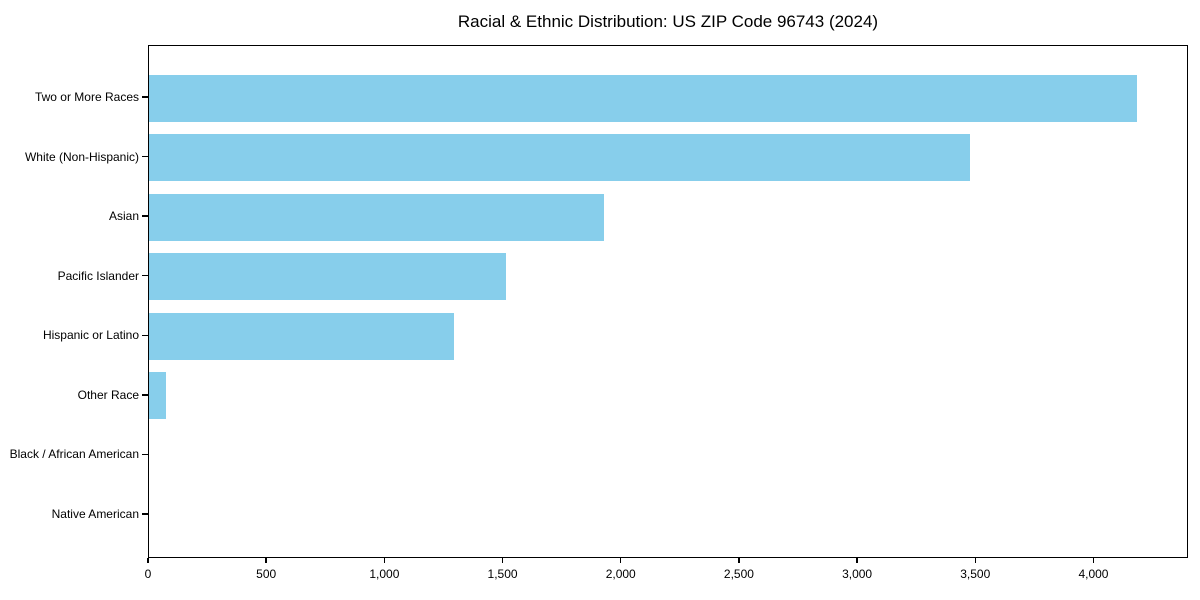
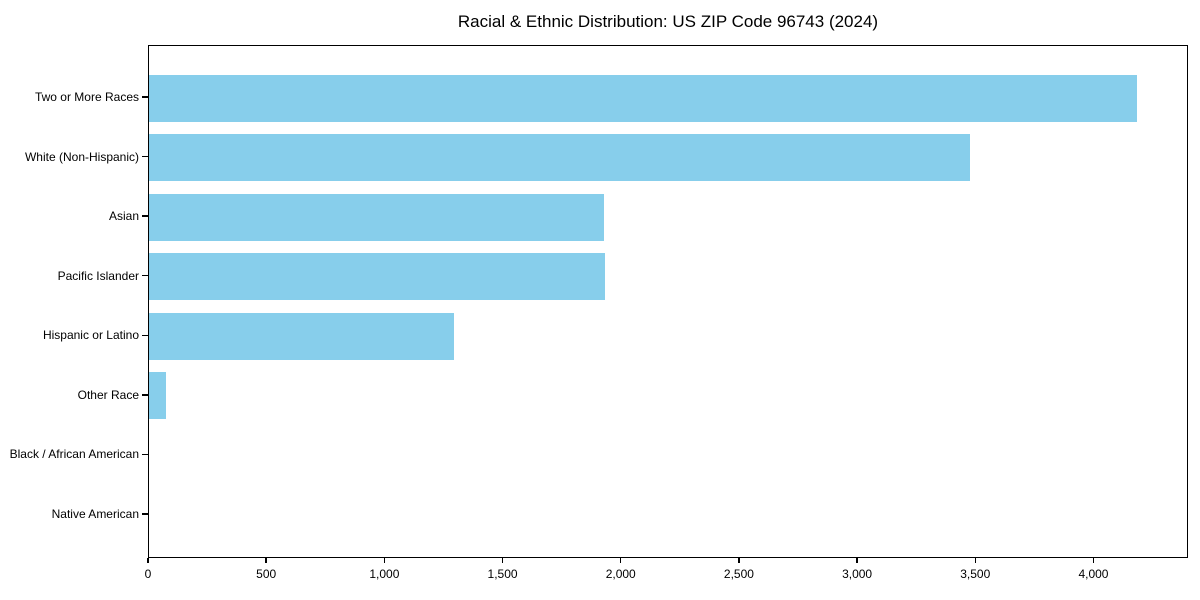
Pacific Islander: 1510 -> 1930
